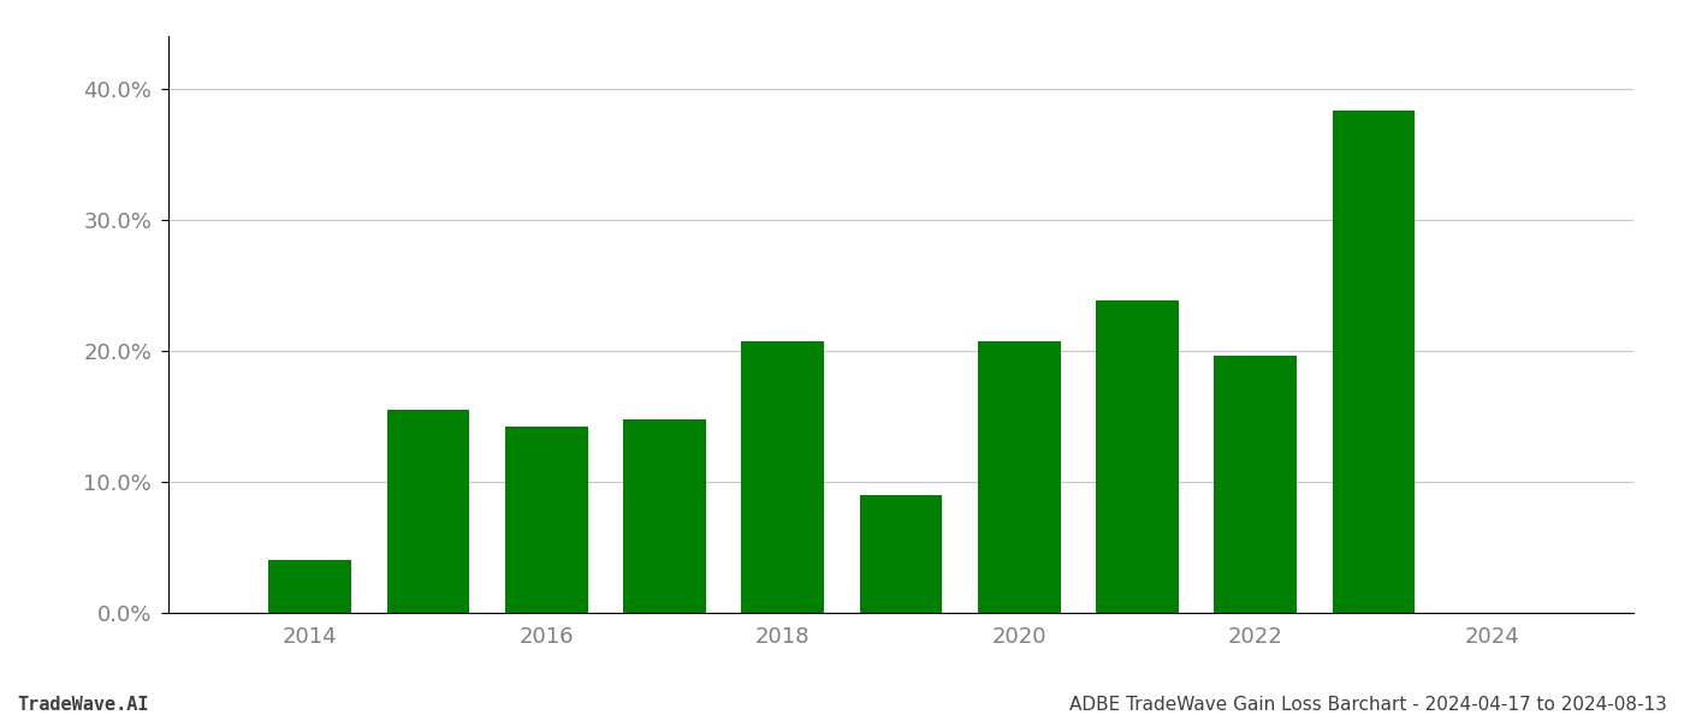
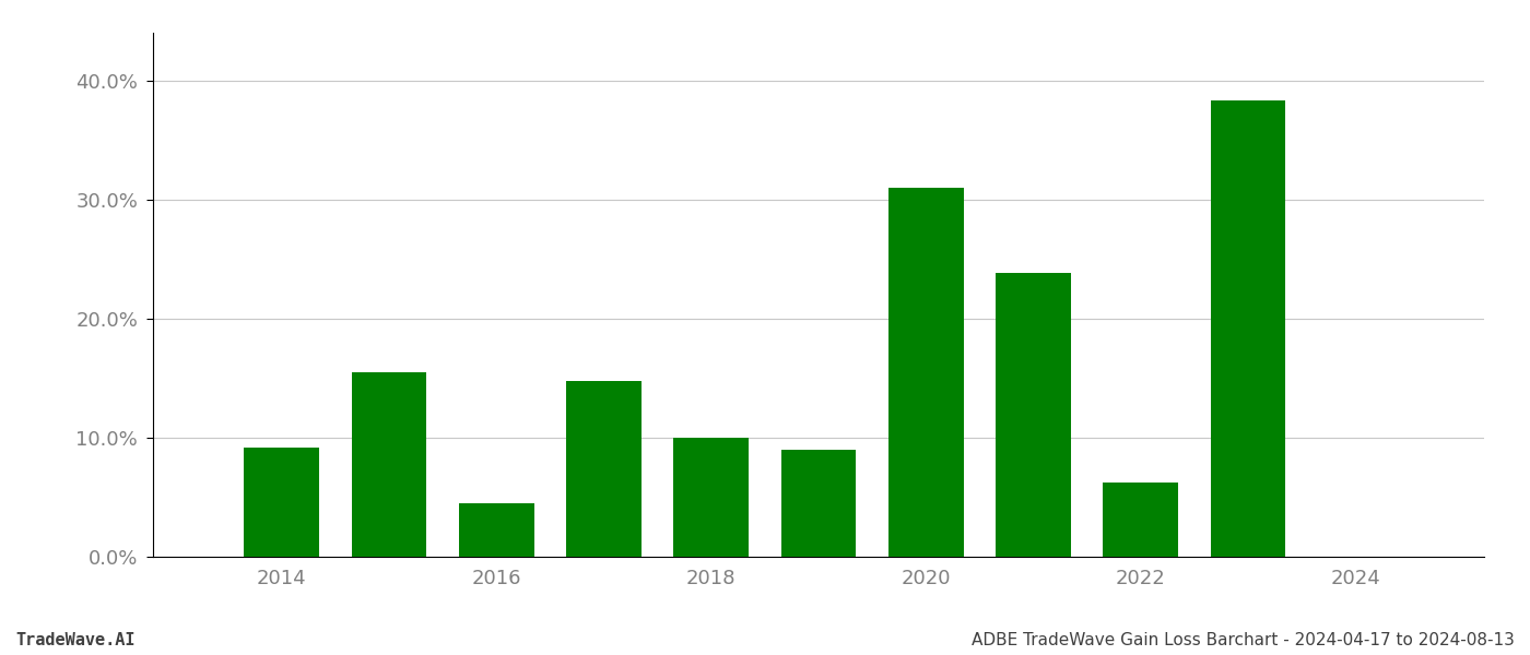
2014: 4.0% -> 9.2%
2016: 14.2% -> 4.5%
2018: 20.7% -> 10.0%
2020: 20.7% -> 31.0%
2022: 19.6% -> 6.2%
